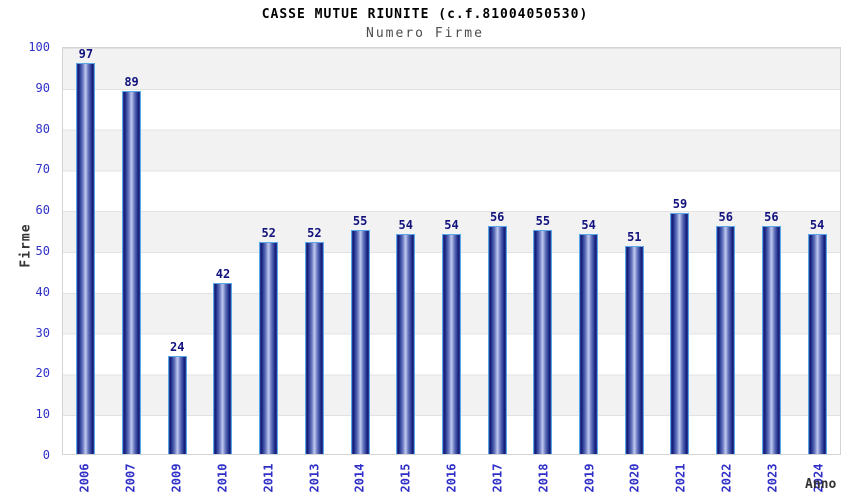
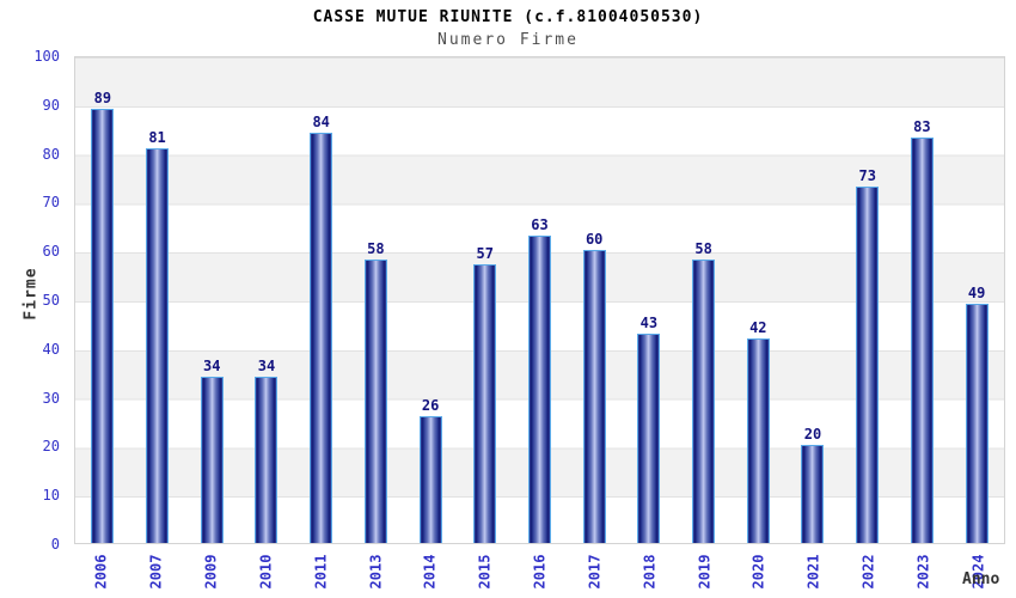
2006: 97 -> 89
2007: 89 -> 81
2009: 24 -> 34
2010: 42 -> 34
2011: 52 -> 84
2013: 52 -> 58
2014: 55 -> 26
2015: 54 -> 57
2016: 54 -> 63
2017: 56 -> 60
2018: 55 -> 43
2019: 54 -> 58
2020: 51 -> 42
2021: 59 -> 20
2022: 56 -> 73
2023: 56 -> 83
2024: 54 -> 49
